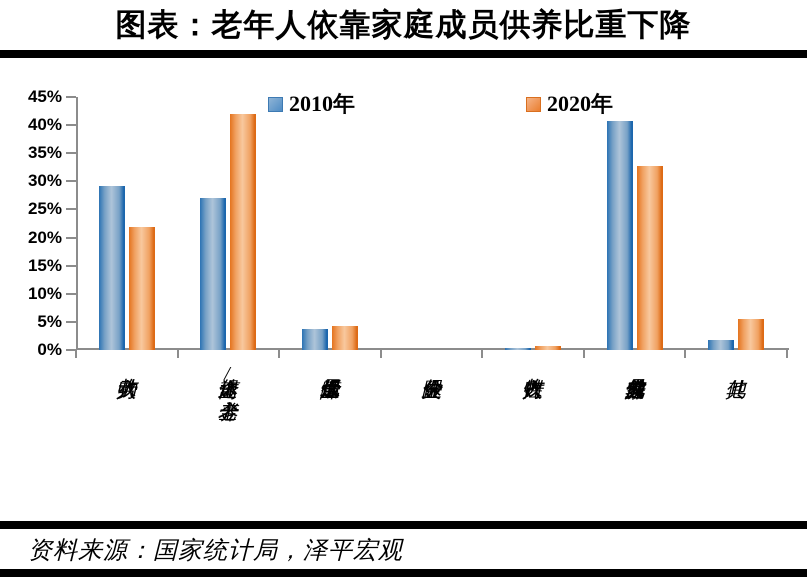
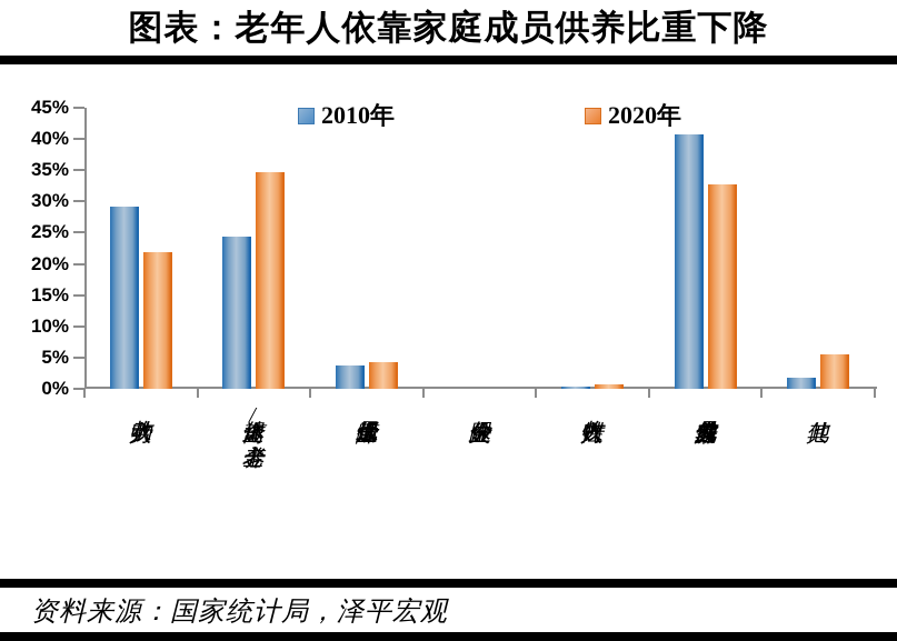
2010年/离退休金/养老金: 27% -> 24%
2020年/离退休金/养老金: 42% -> 35%
